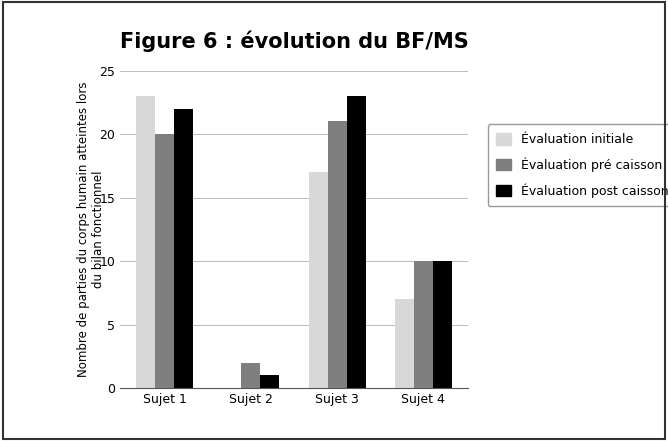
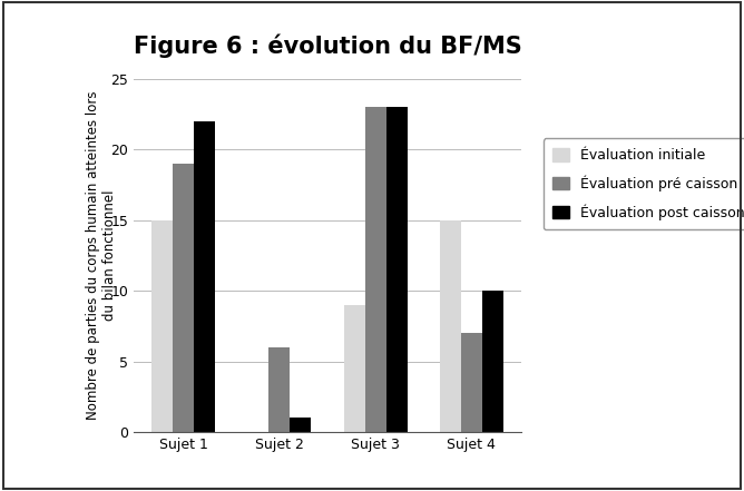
Évaluation initiale/Sujet 1: 23 -> 15
Évaluation pré caisson/Sujet 1: 20 -> 19
Évaluation pré caisson/Sujet 2: 2 -> 6
Évaluation initiale/Sujet 3: 17 -> 9
Évaluation pré caisson/Sujet 3: 21 -> 23
Évaluation initiale/Sujet 4: 7 -> 15
Évaluation pré caisson/Sujet 4: 10 -> 7
